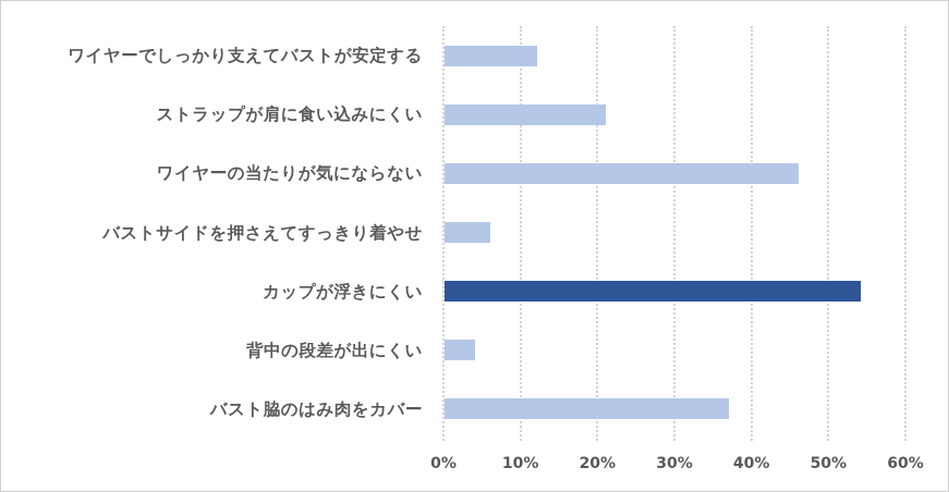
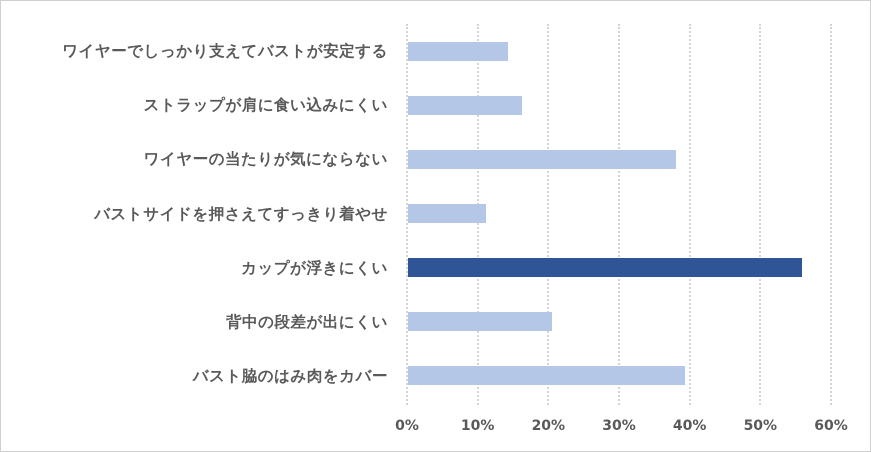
ワイヤーでしっかり支えてバストが安定する: 12% -> 14%
ストラップが肩に食い込みにくい: 21% -> 16%
ワイヤーの当たりが気にならない: 46% -> 38%
バストサイドを押さえてすっきり着やせ: 6% -> 11%
カップが浮きにくい: 54% -> 56%
背中の段差が出にくい: 4% -> 20%
バスト脇のはみ肉をカバー: 37% -> 39%
